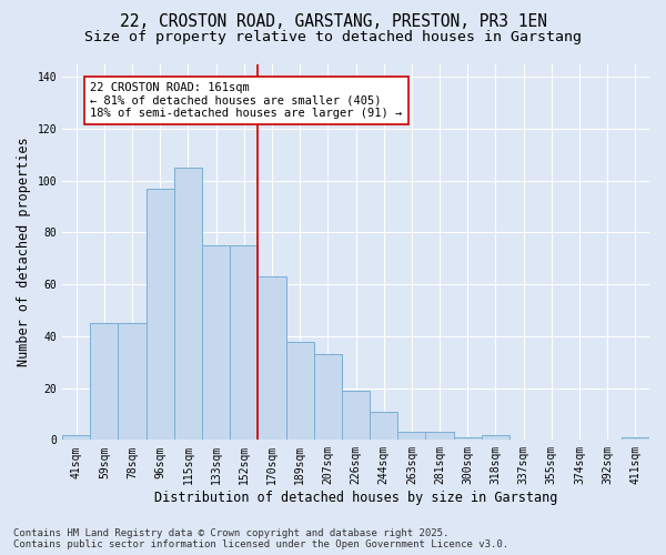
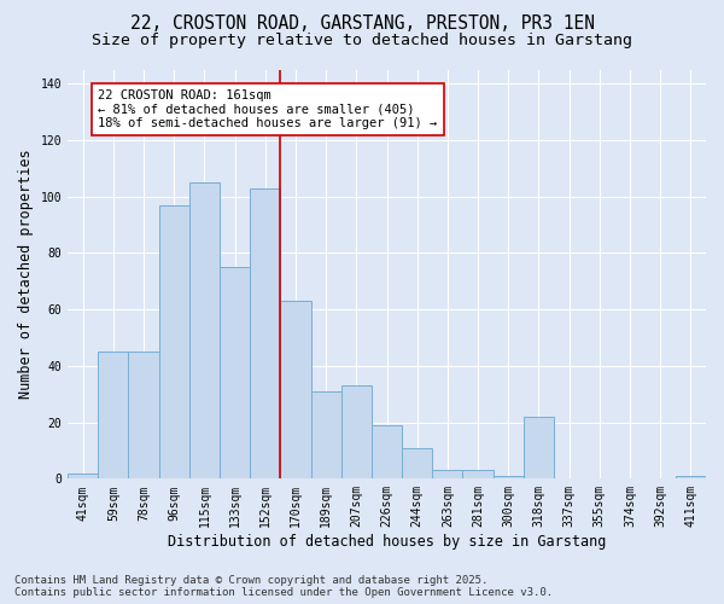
152sqm: 75 -> 103
189sqm: 38 -> 31
318sqm: 2 -> 22
